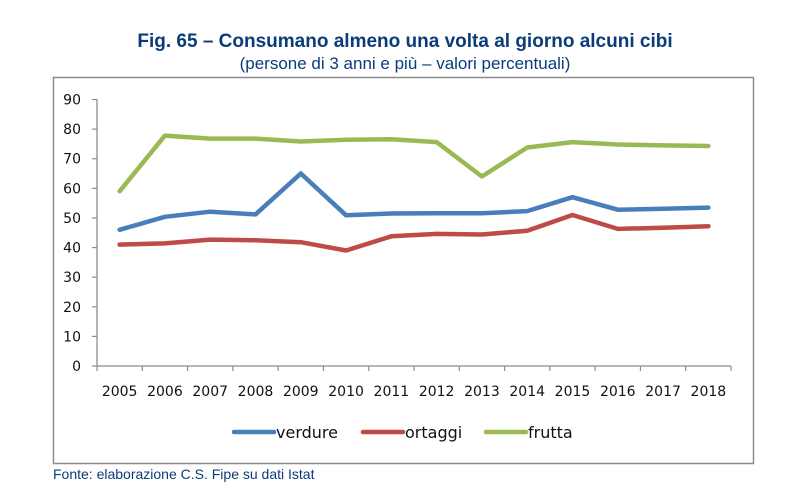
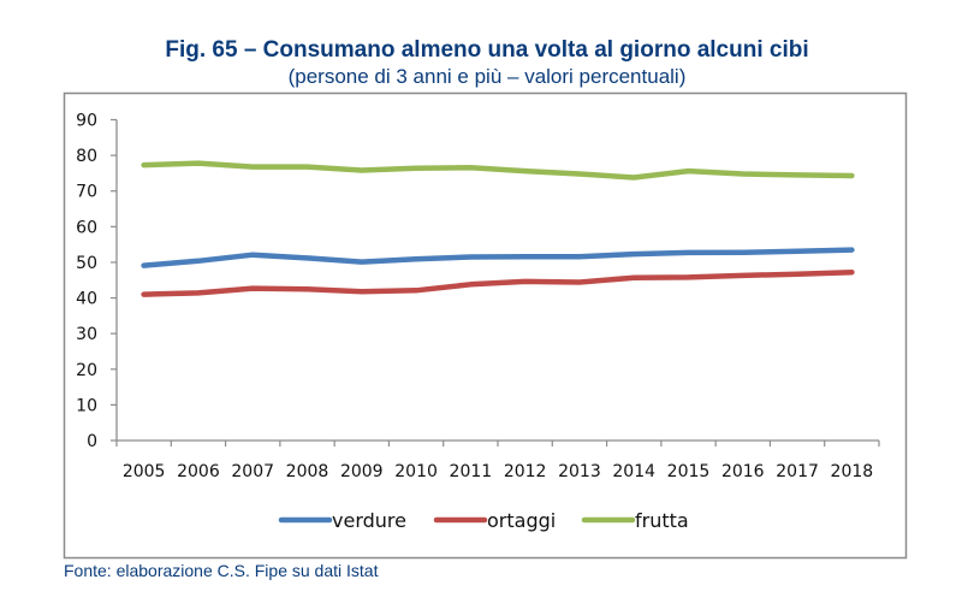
verdure/2005: 46 -> 49
frutta/2005: 59 -> 77
verdure/2009: 65 -> 50
ortaggi/2010: 39 -> 42
frutta/2013: 64 -> 75
verdure/2015: 57 -> 53
ortaggi/2015: 51 -> 46
